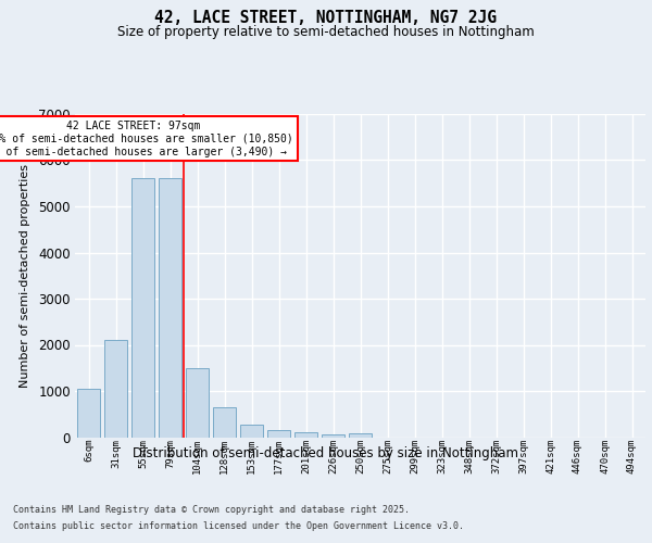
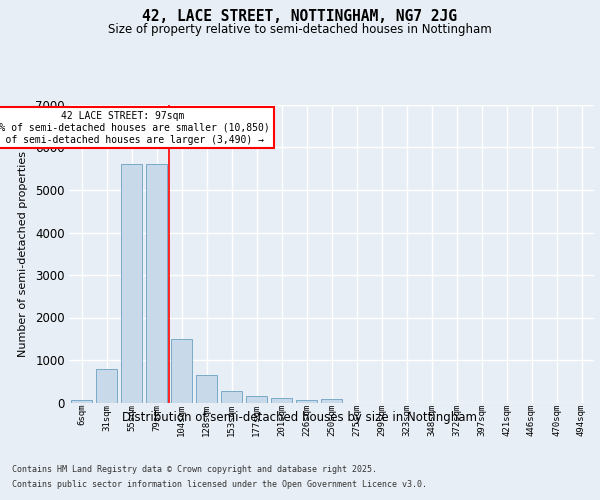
6sqm: 1050 -> 60
31sqm: 2100 -> 800
